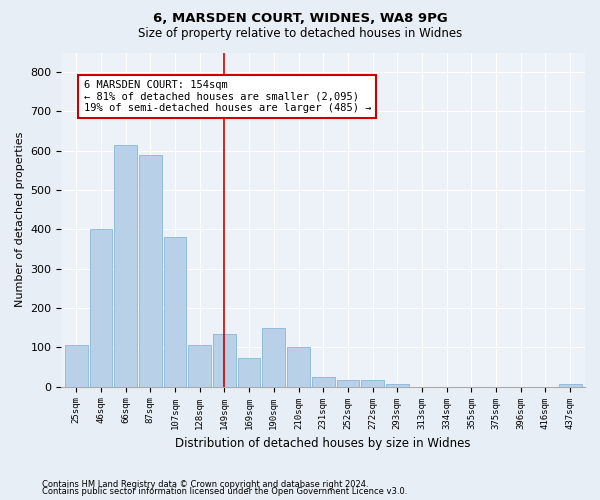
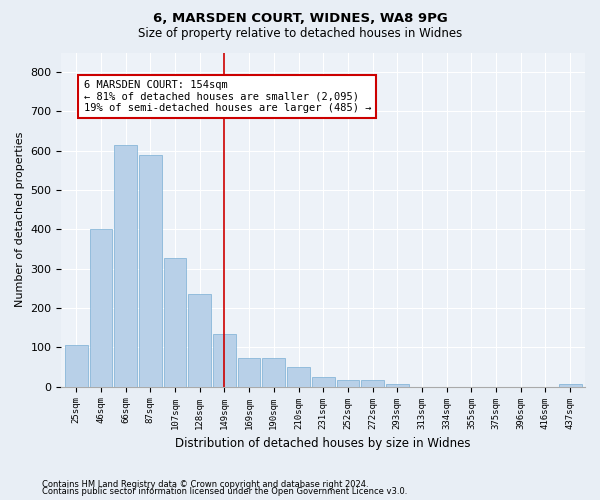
107sqm: 380 -> 328
128sqm: 105 -> 235
190sqm: 150 -> 73
210sqm: 100 -> 50
